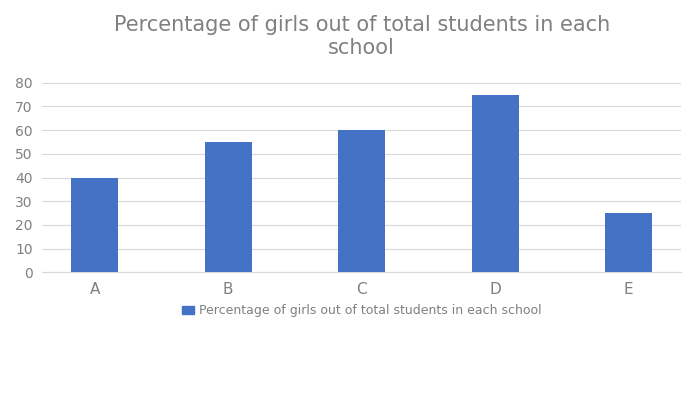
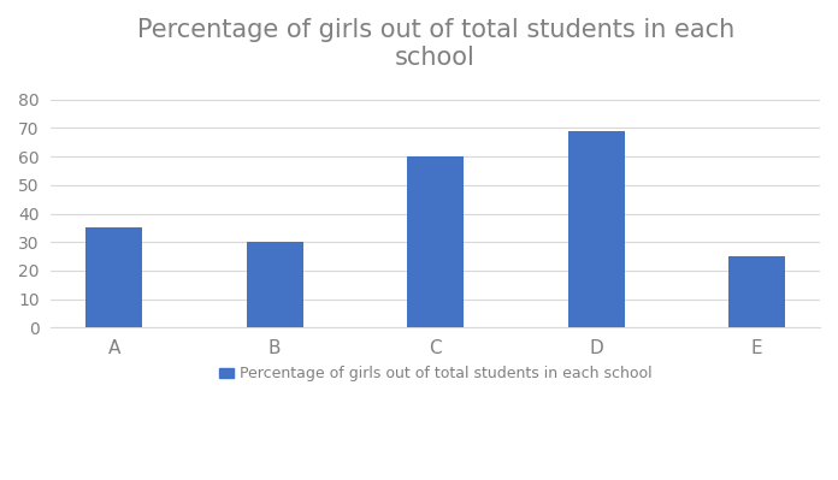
A: 40 -> 35
B: 55 -> 30
D: 75 -> 69
